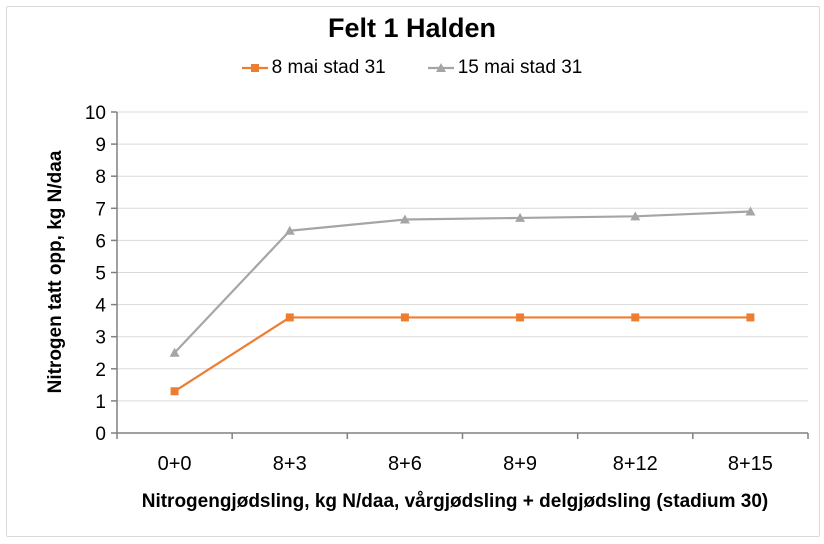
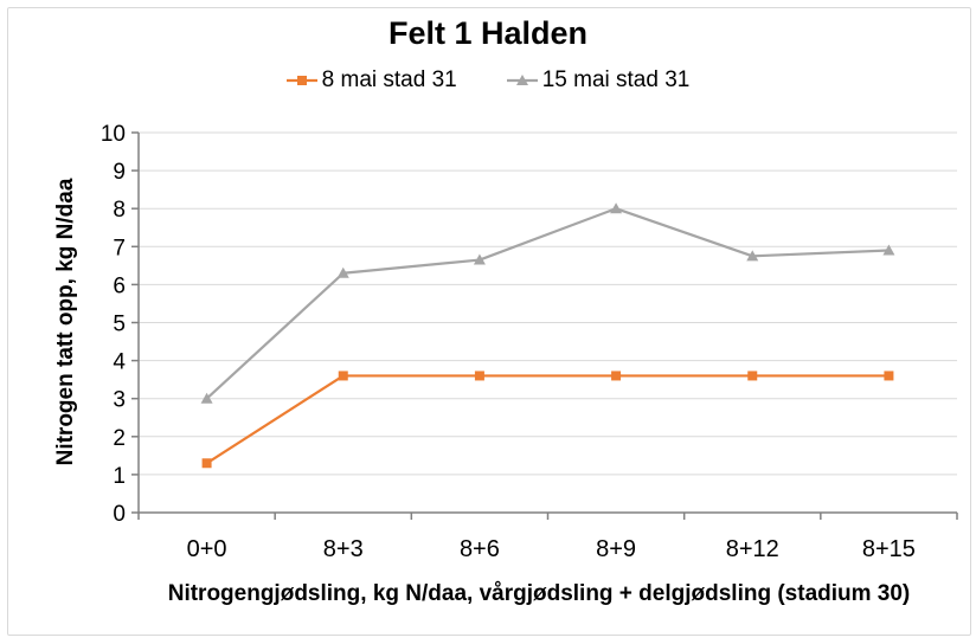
15 mai stad 31/0+0: 2.5 -> 3.0
15 mai stad 31/8+9: 6.7 -> 8.0
